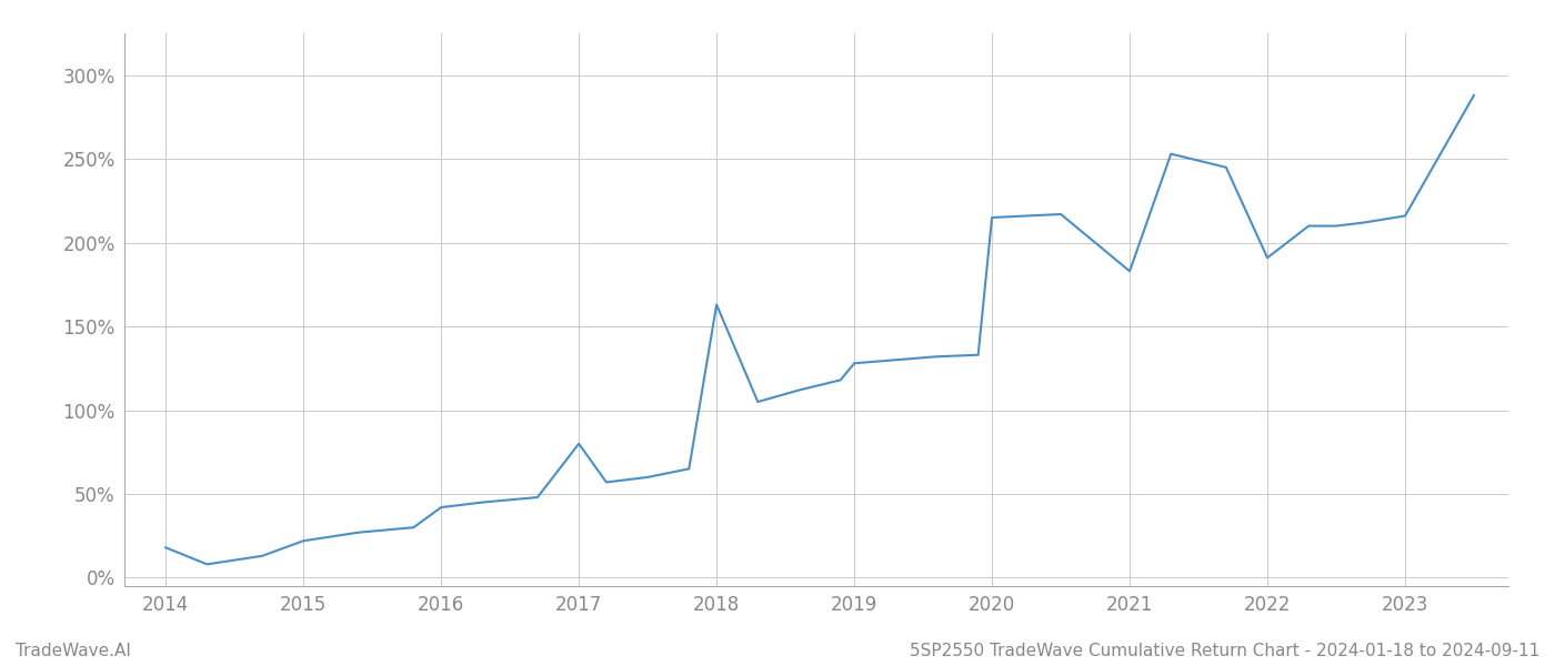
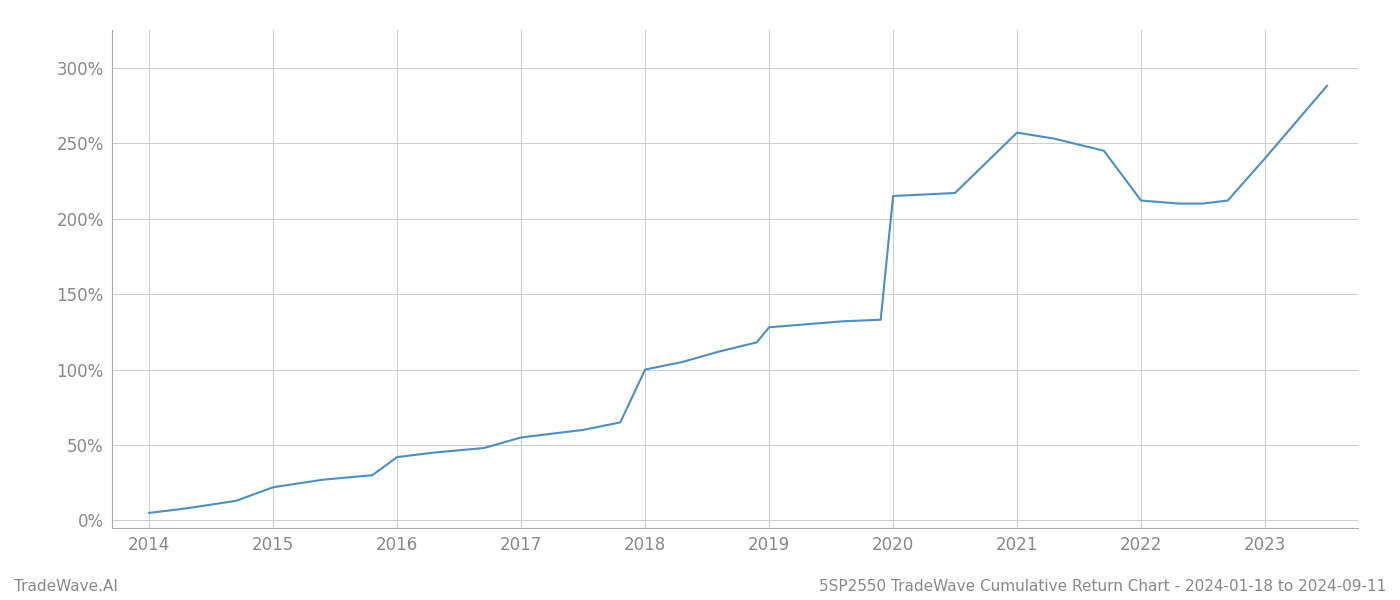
2014: 18% -> 5%
2017: 80% -> 55%
2018: 163% -> 100%
2021: 183% -> 257%
2022: 191% -> 212%
2023: 216% -> 240%
